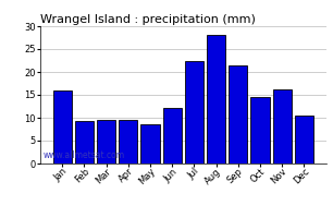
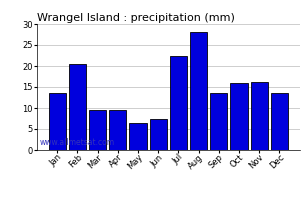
Jan: 16.0 -> 13.5
Feb: 9.2 -> 20.5
May: 8.5 -> 6.5
Jun: 12.2 -> 7.5
Sep: 21.5 -> 13.5
Oct: 14.5 -> 16.0
Dec: 10.5 -> 13.5
